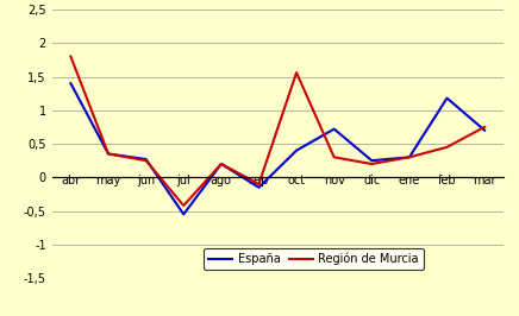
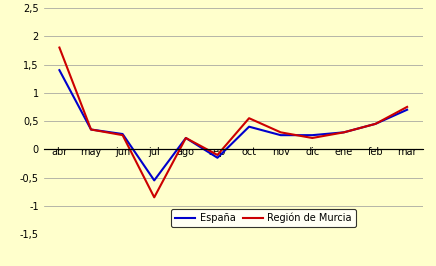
Región de Murcia/jul: -0,42 -> -0,85
Región de Murcia/oct: 1,56 -> 0,55
España/nov: 0,72 -> 0,25
España/feb: 1,18 -> 0,45
